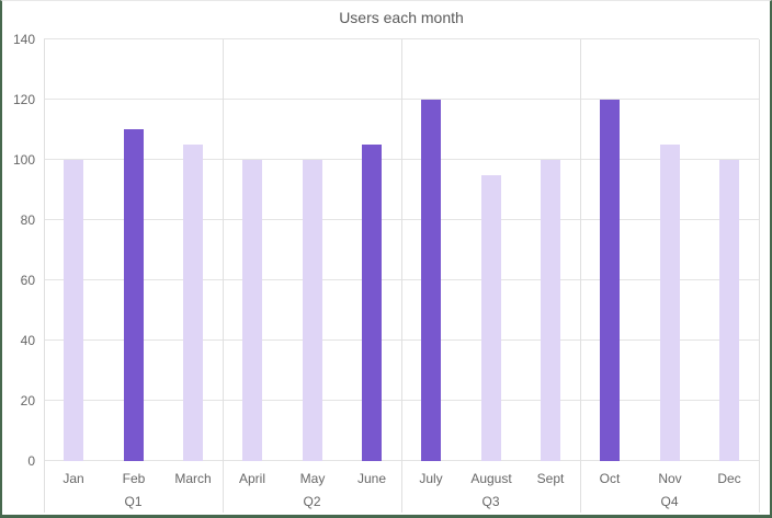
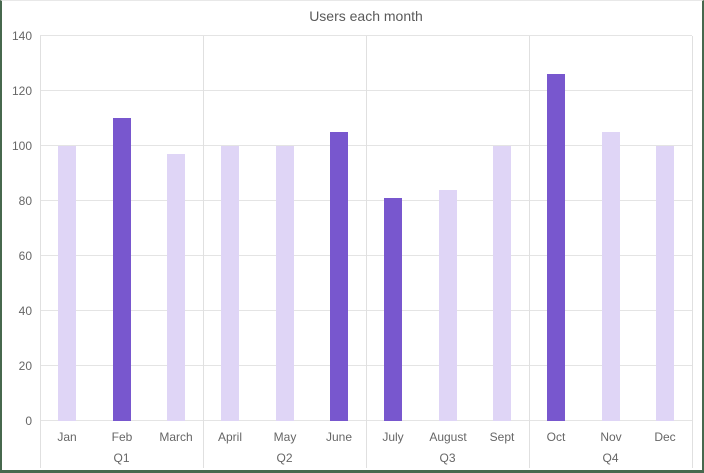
March: 105 -> 97
July: 120 -> 81
August: 95 -> 84
Oct: 120 -> 126
